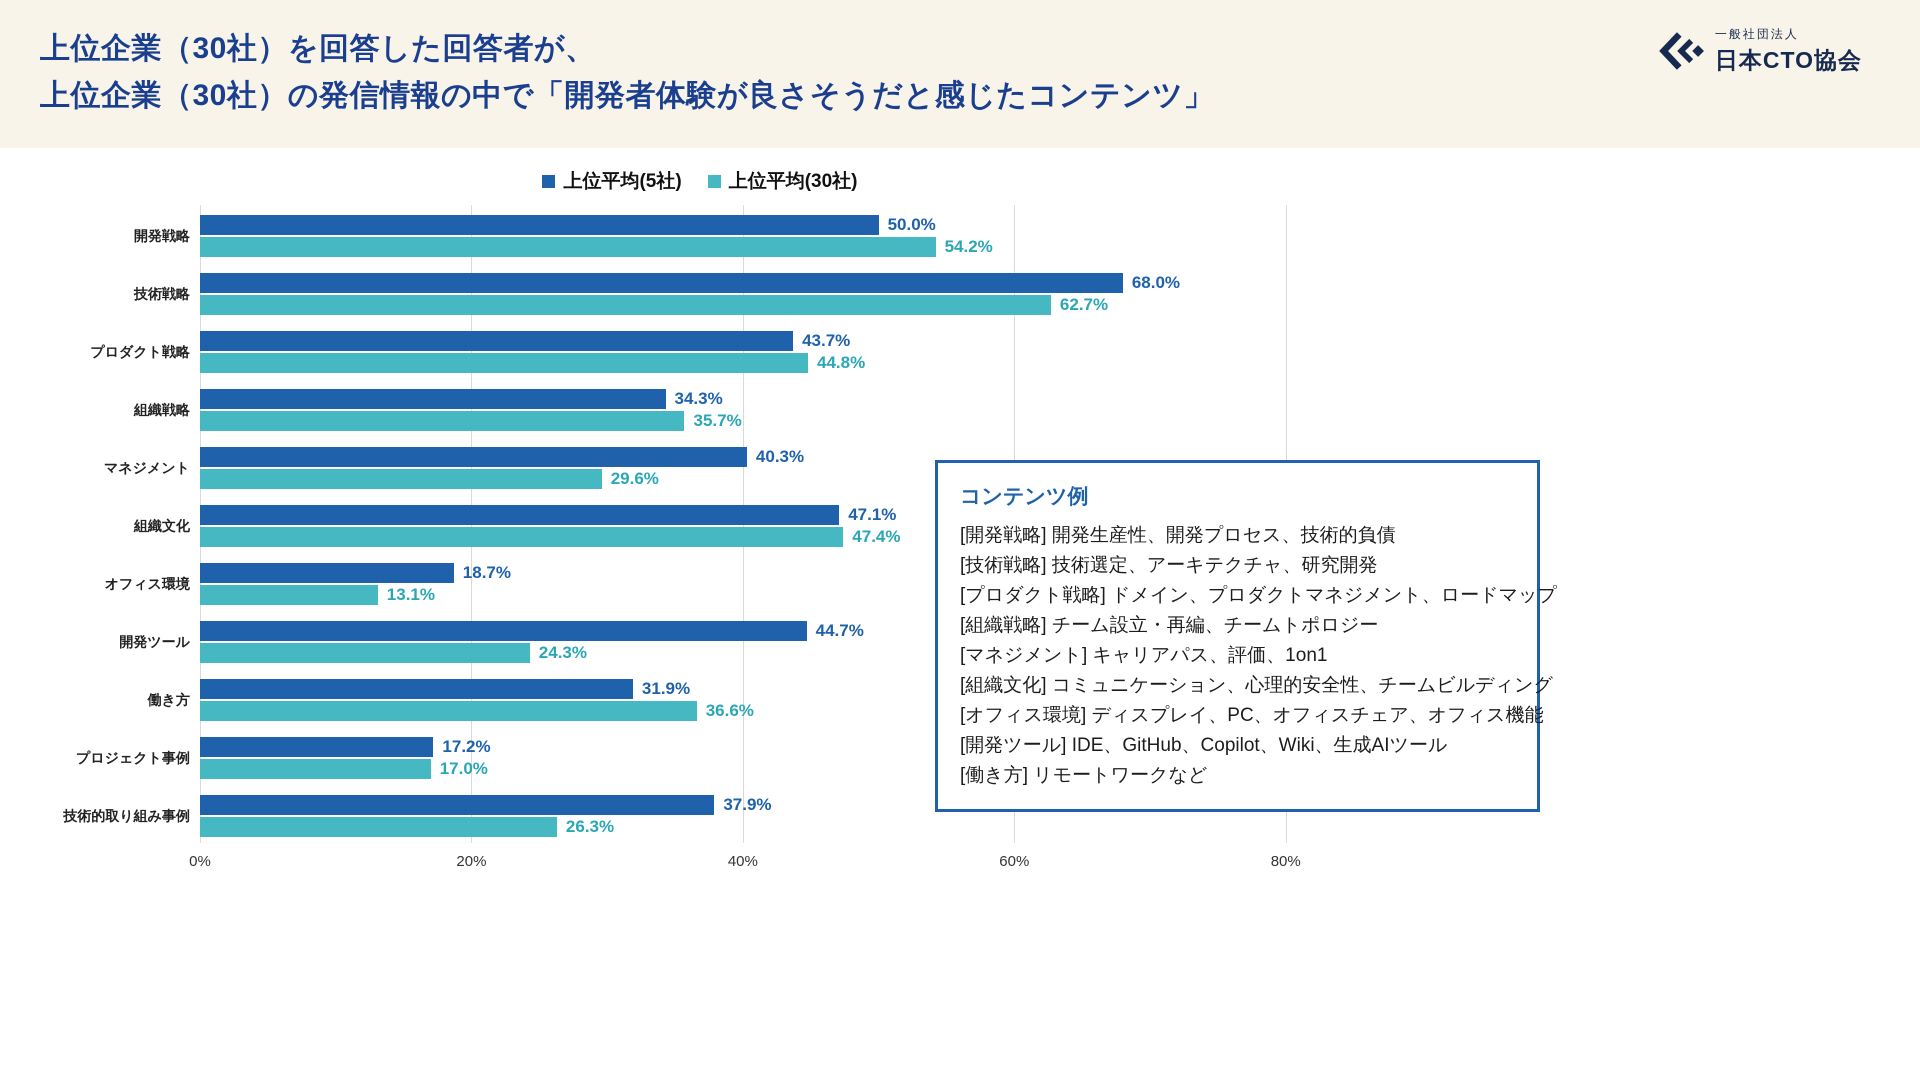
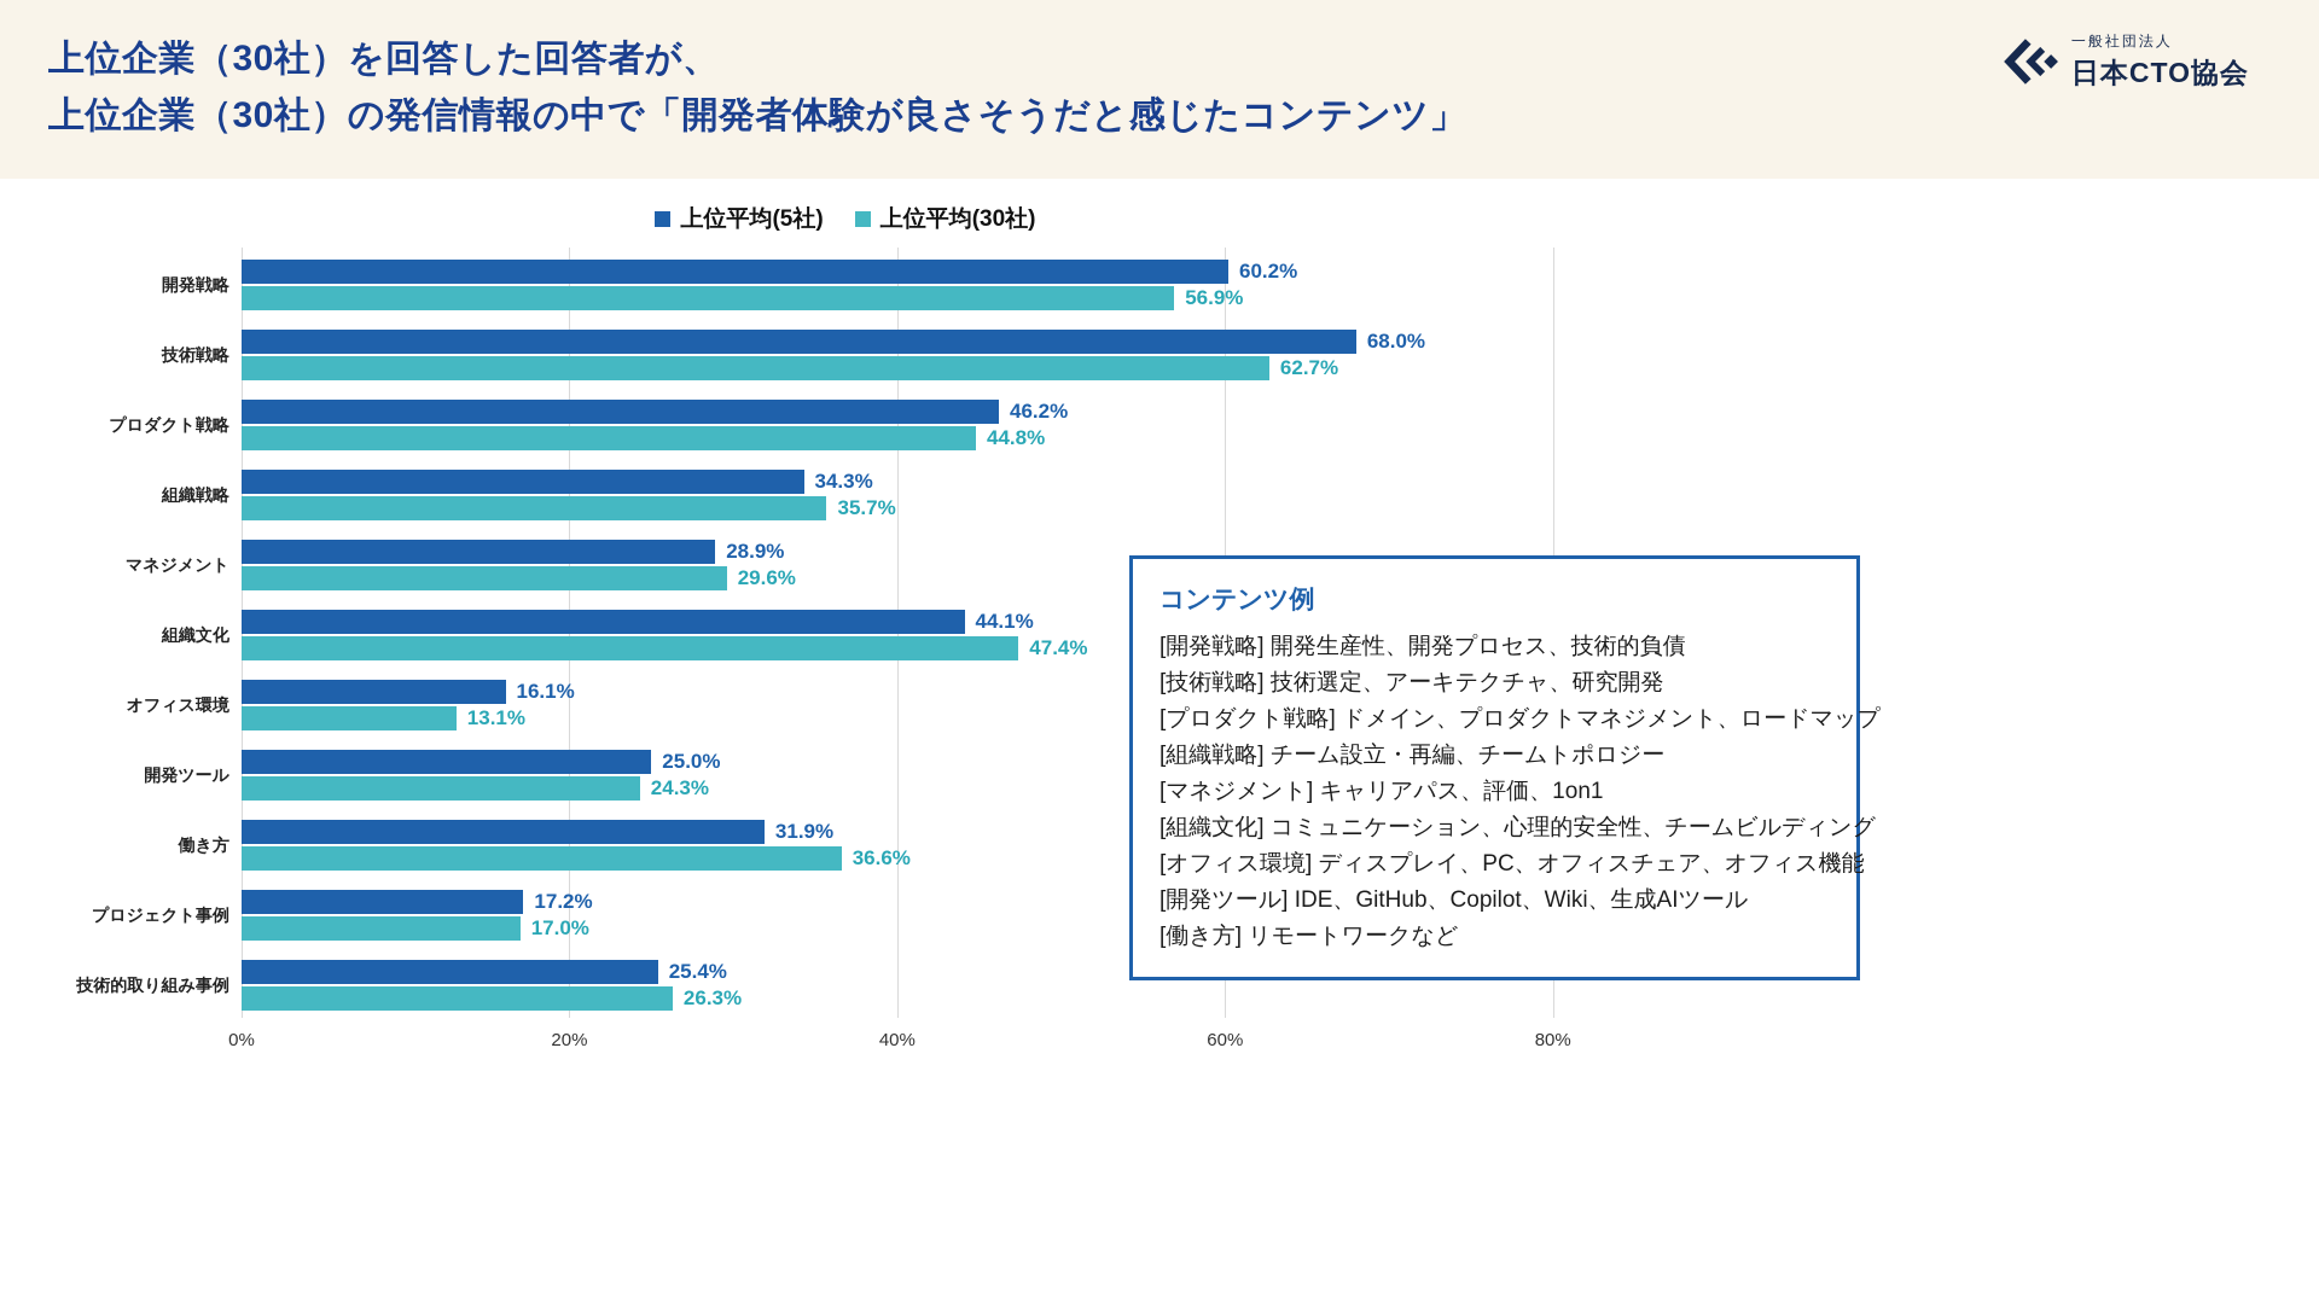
上位平均(5社)/開発戦略: 50.0% -> 60.2%
上位平均(30社)/開発戦略: 54.2% -> 56.9%
上位平均(5社)/プロダクト戦略: 43.7% -> 46.2%
上位平均(5社)/マネジメント: 40.3% -> 28.9%
上位平均(5社)/組織文化: 47.1% -> 44.1%
上位平均(5社)/オフィス環境: 18.7% -> 16.1%
上位平均(5社)/開発ツール: 44.7% -> 25.0%
上位平均(5社)/技術的取り組み事例: 37.9% -> 25.4%
